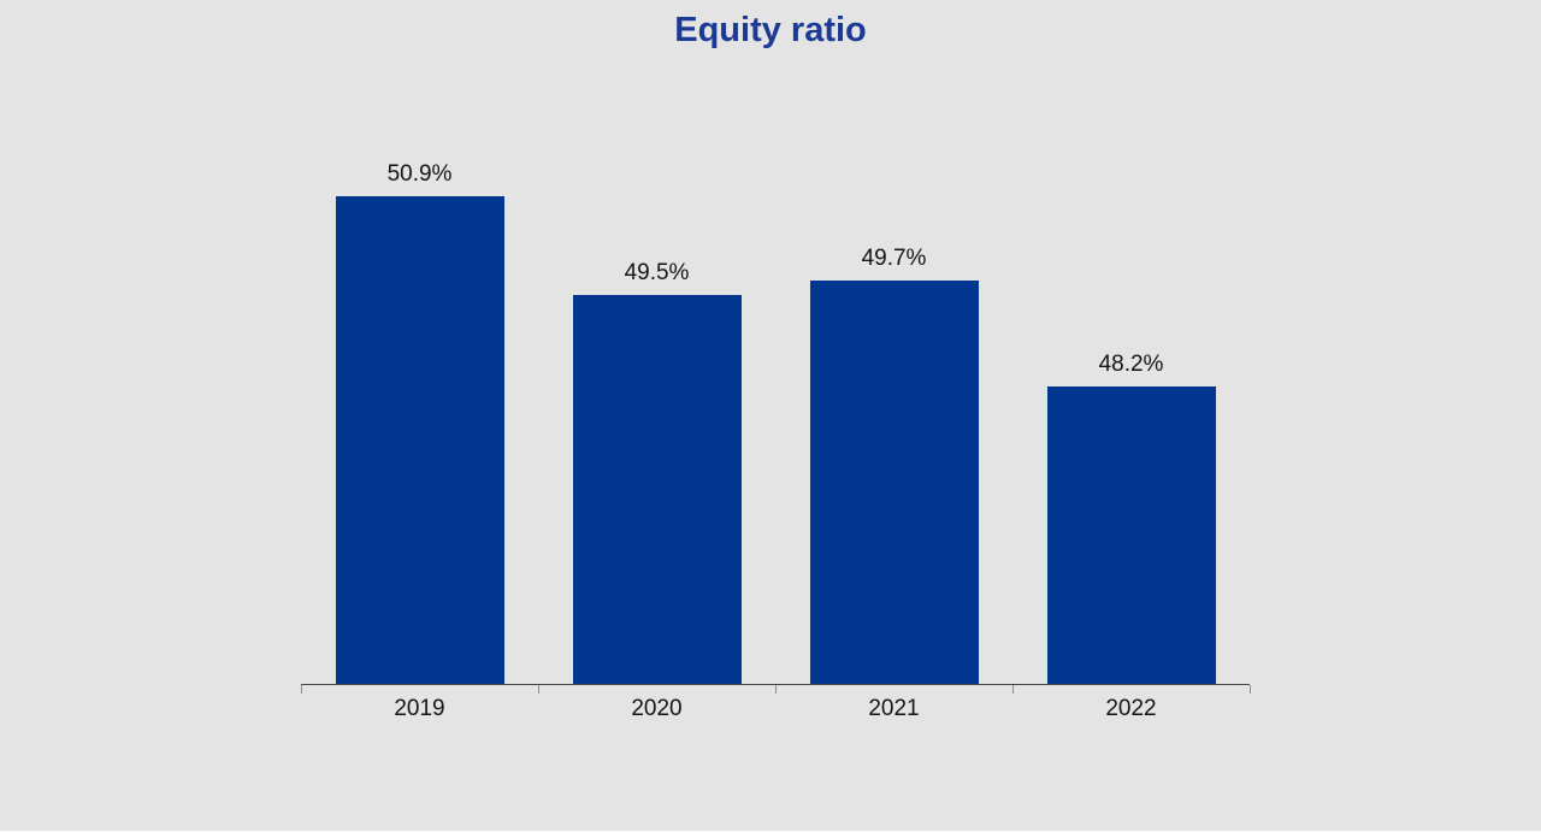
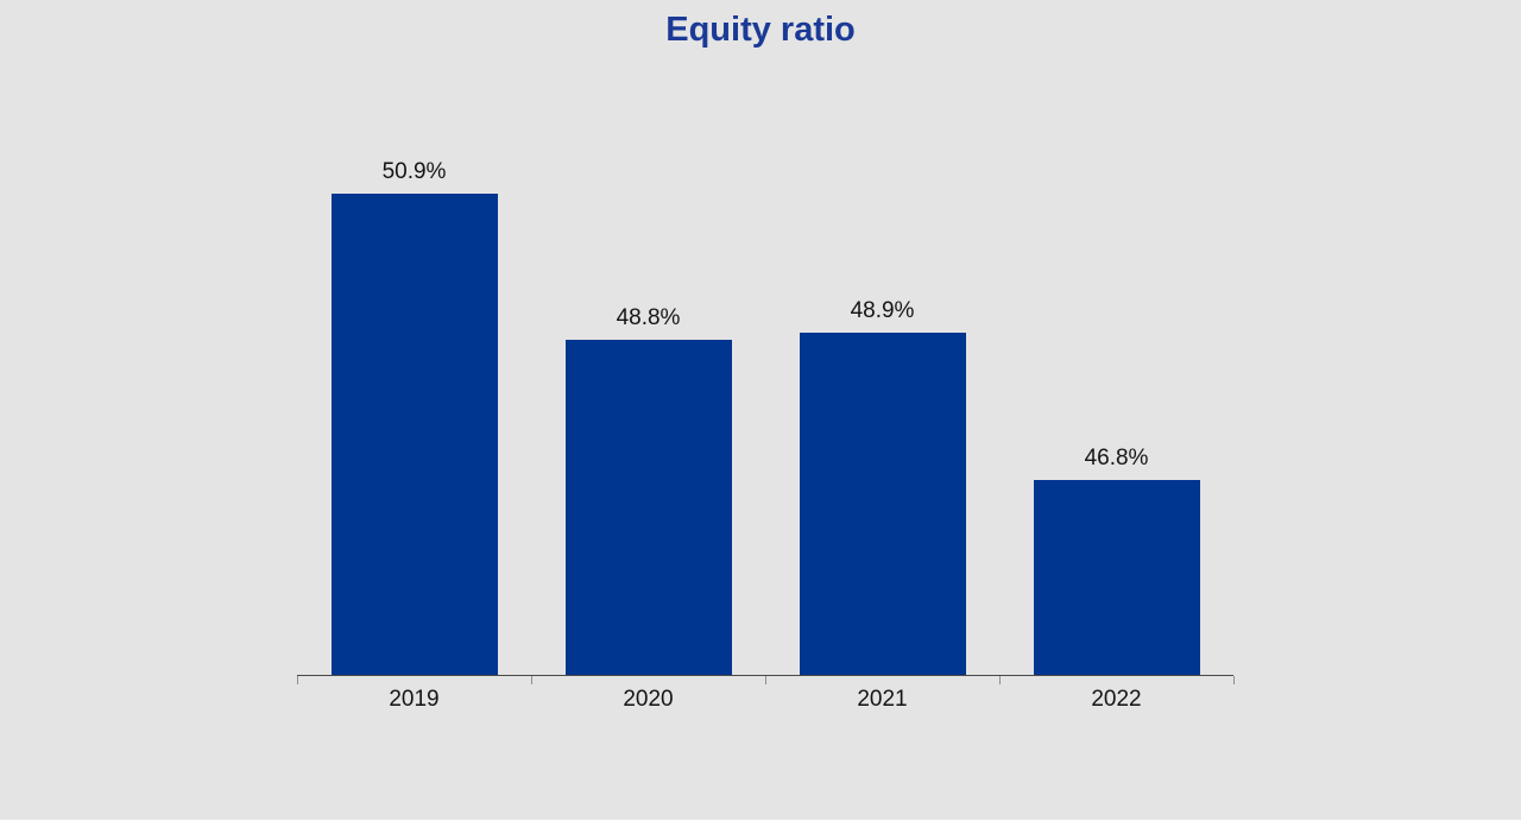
2020: 49.5% -> 48.8%
2021: 49.7% -> 48.9%
2022: 48.2% -> 46.8%
